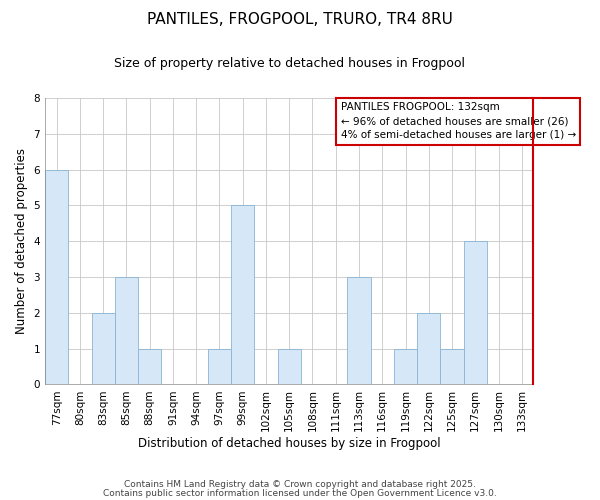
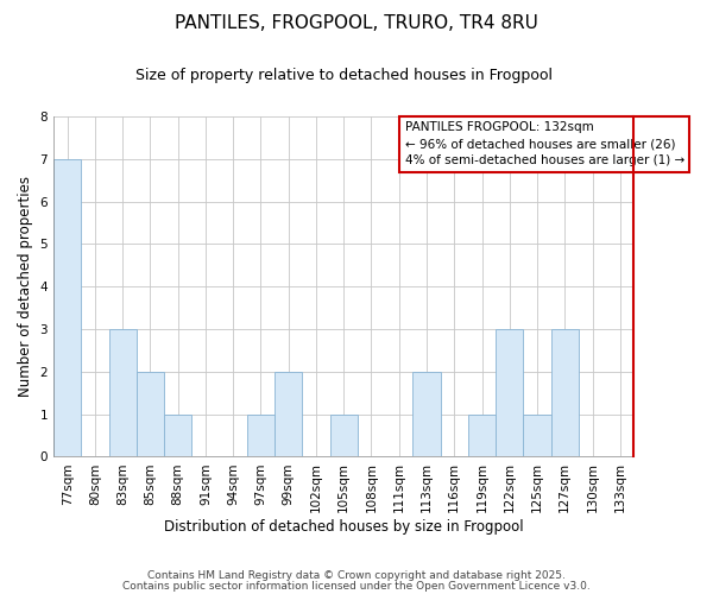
77sqm: 6 -> 7
83sqm: 2 -> 3
85sqm: 3 -> 2
99sqm: 5 -> 2
113sqm: 3 -> 2
122sqm: 2 -> 3
127sqm: 4 -> 3
